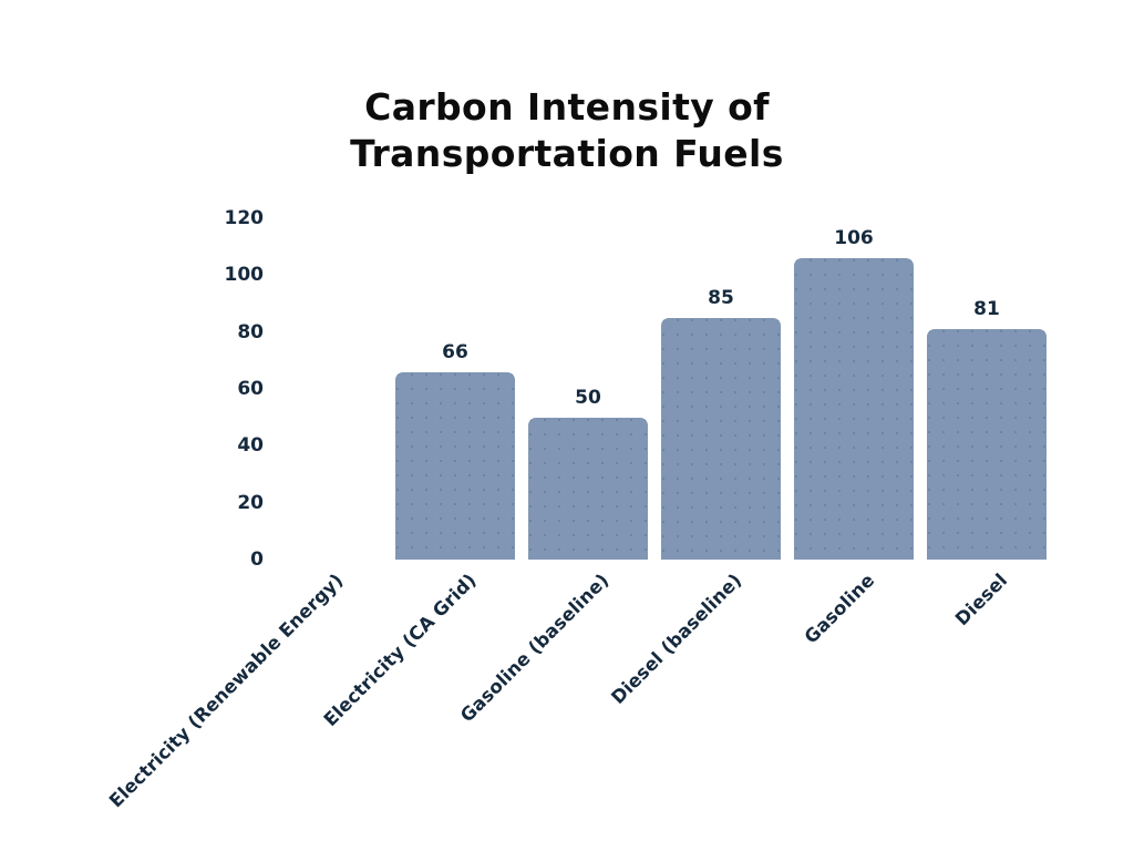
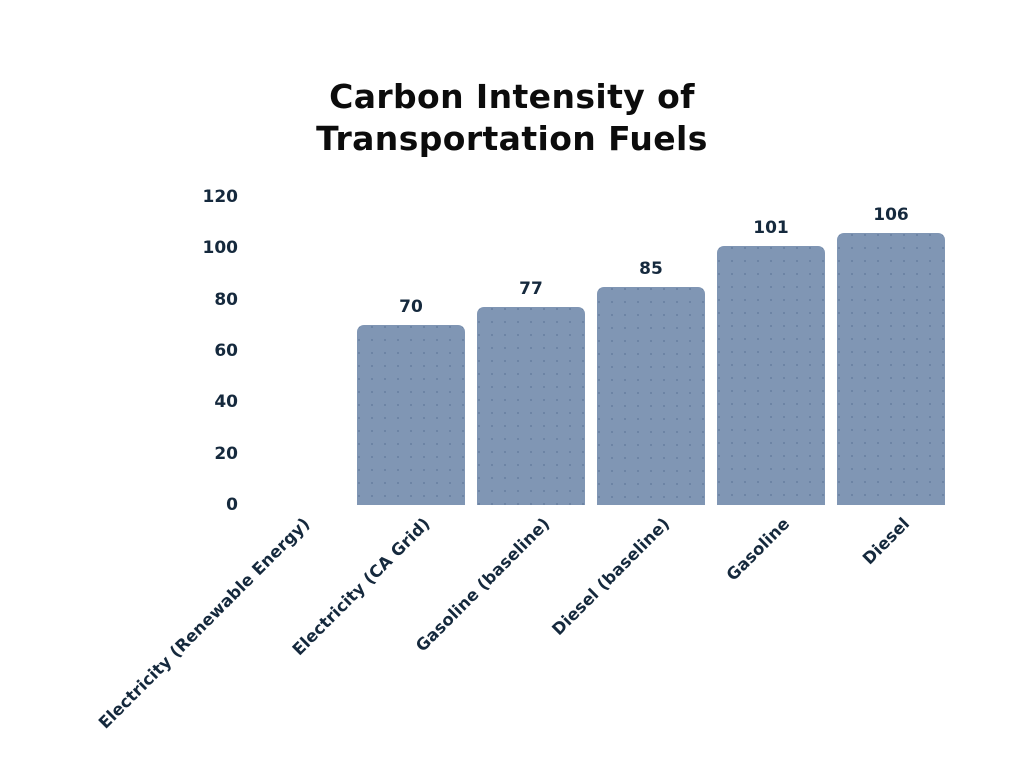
Electricity (CA Grid): 66 -> 70
Gasoline (baseline): 50 -> 77
Gasoline: 106 -> 101
Diesel: 81 -> 106
